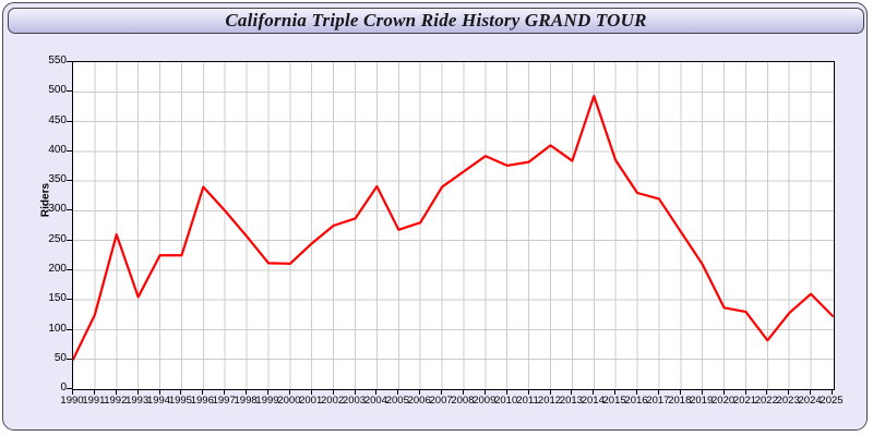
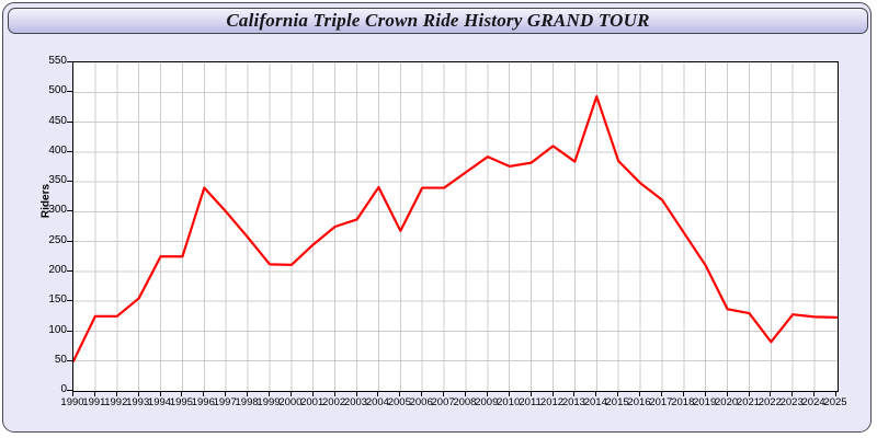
1992: 260 -> 120
2006: 280 -> 340
2016: 330 -> 350
2024: 160 -> 120
